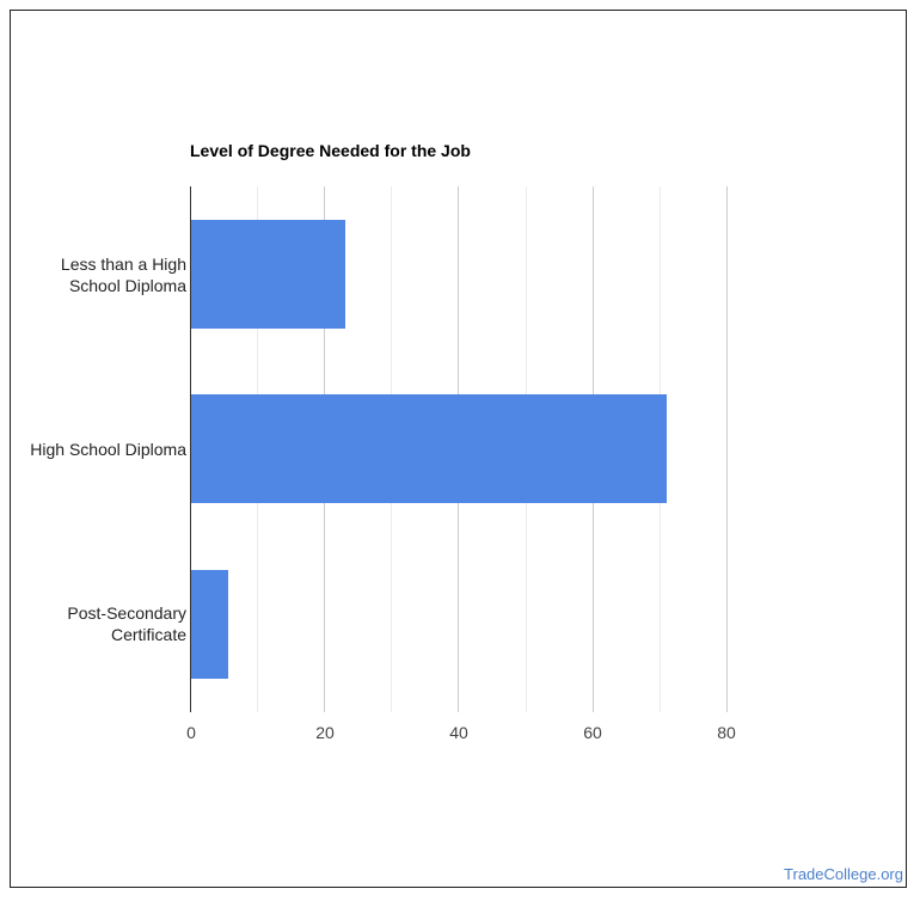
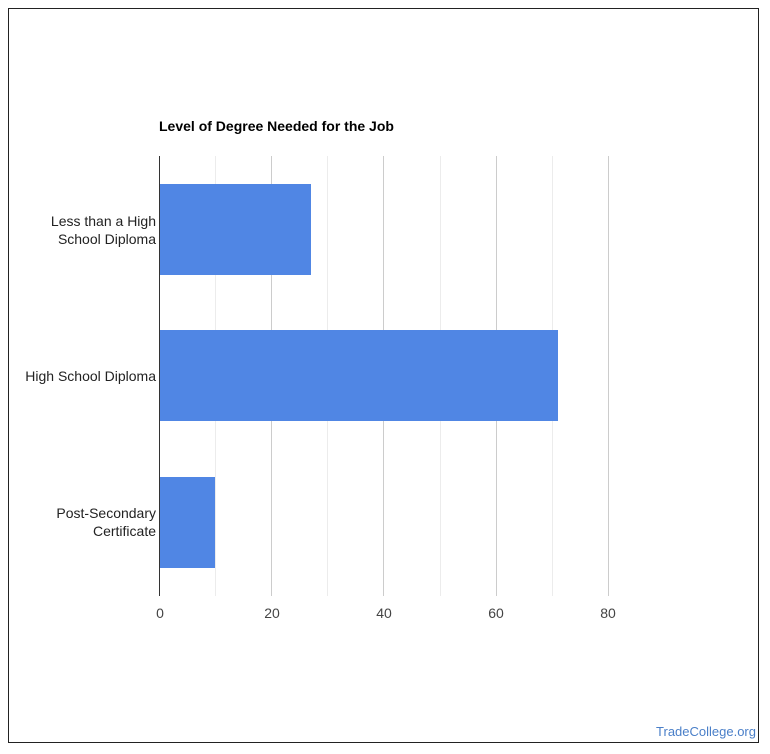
Less than a High School Diploma: 23 -> 27
Post-Secondary Certificate: 6 -> 10
